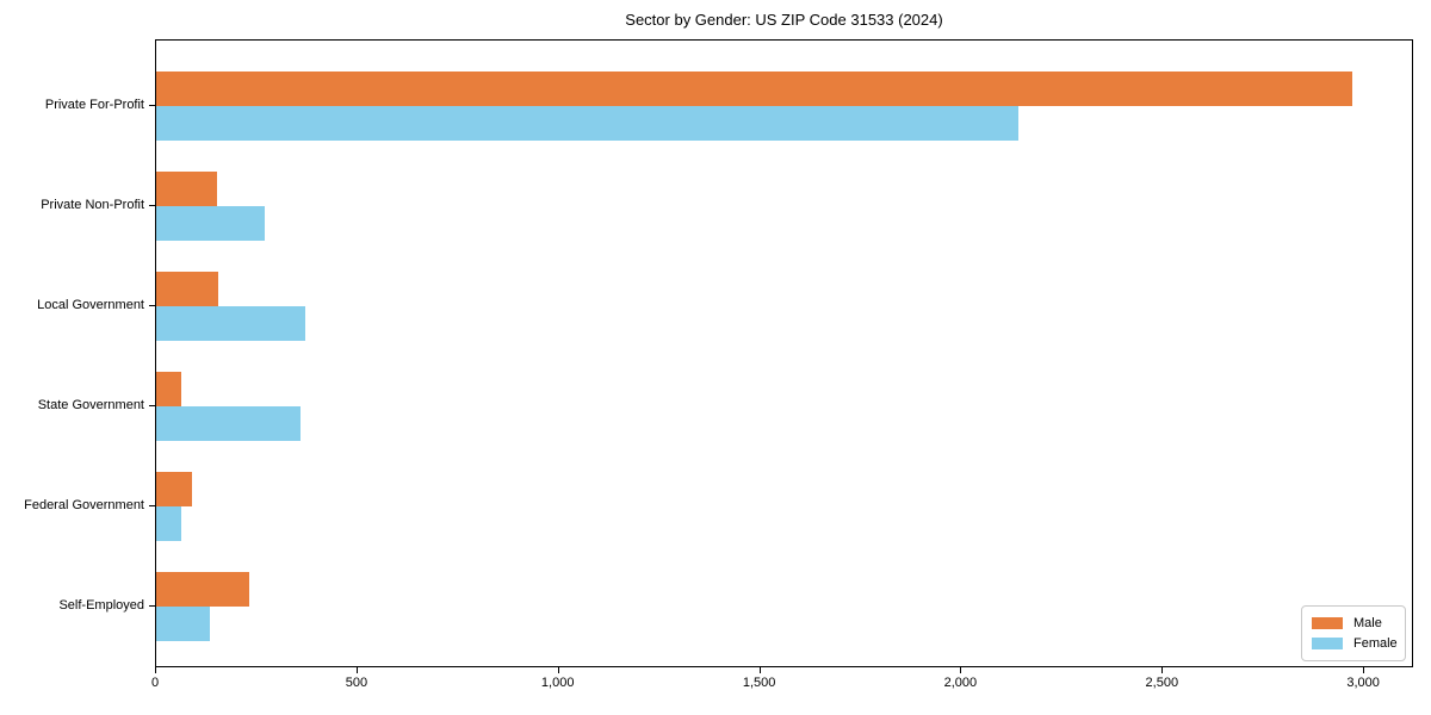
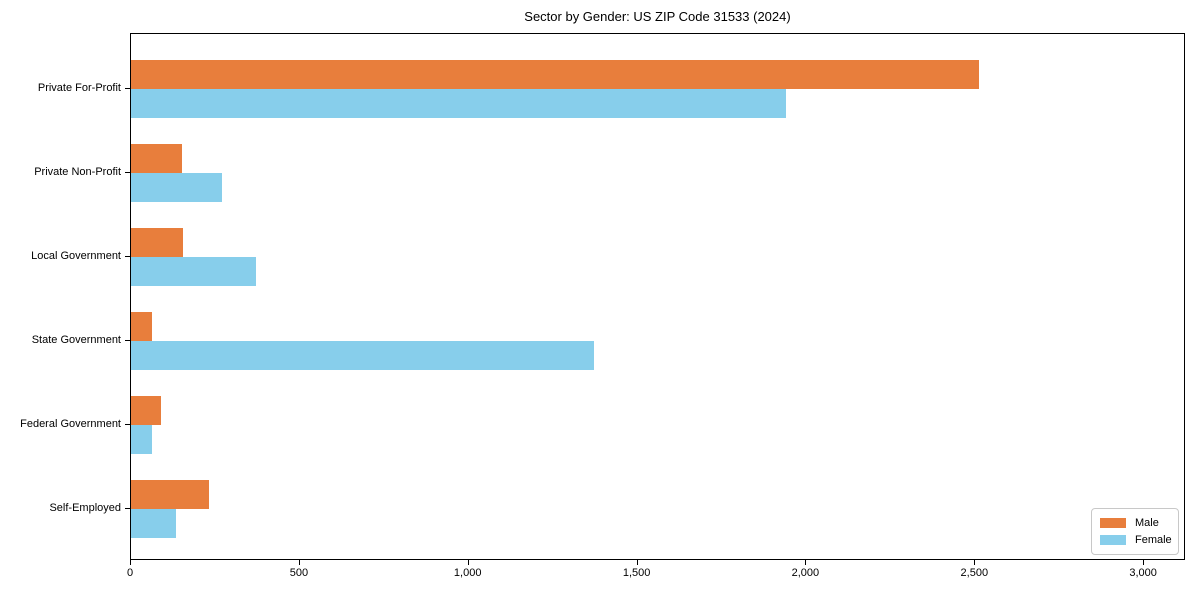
Male/Private For-Profit: 2970 -> 2510
Female/Private For-Profit: 2140 -> 1940
Female/State Government: 360 -> 1370
